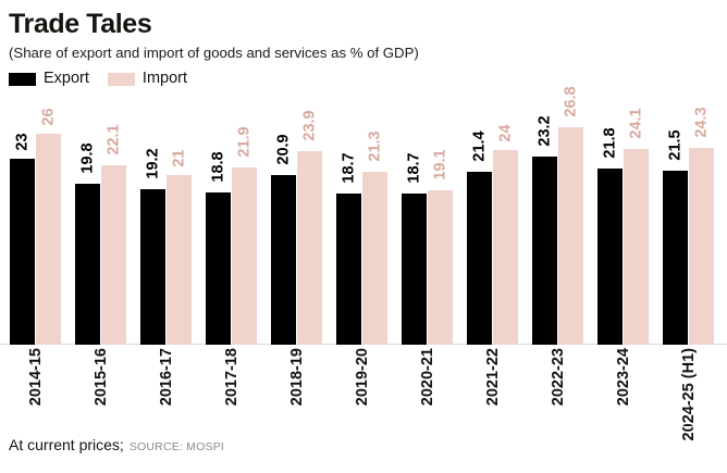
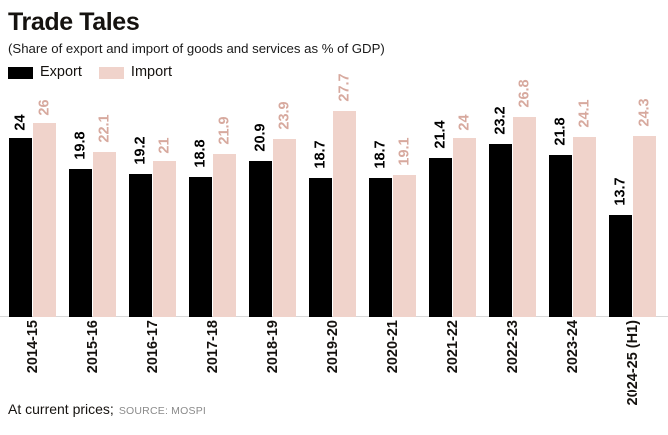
Export/2014-15: 23 -> 24
Import/2019-20: 21.3 -> 27.7
Export/2024-25 (H1): 21.5 -> 13.7
